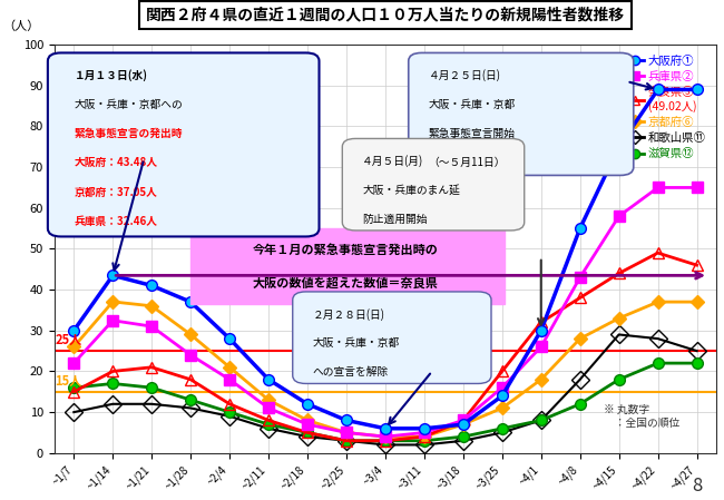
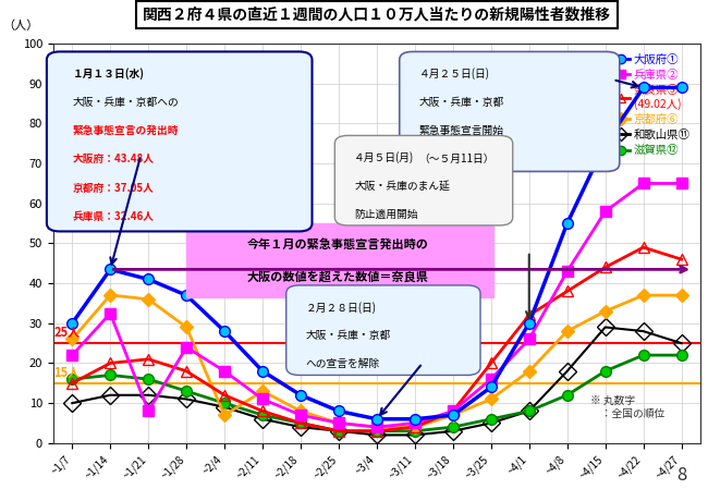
兵庫県②/~1/21: 31.0 -> 8.0
京都府⑥/~2/4: 21.0 -> 7.0
